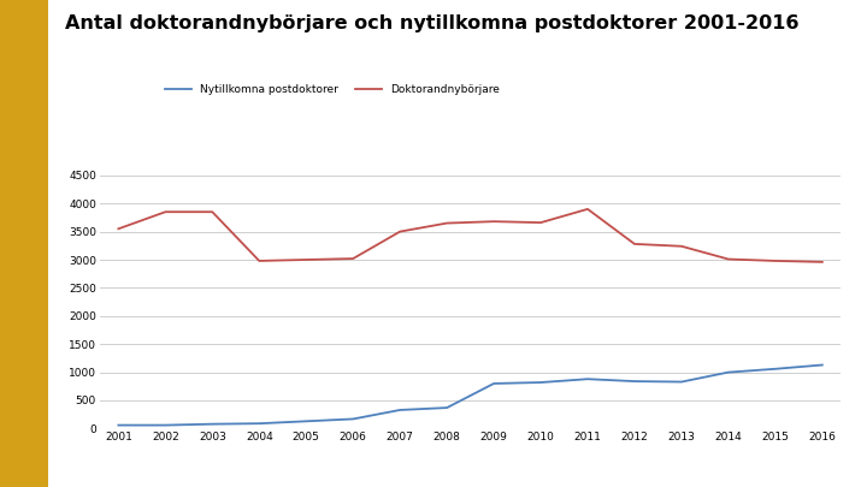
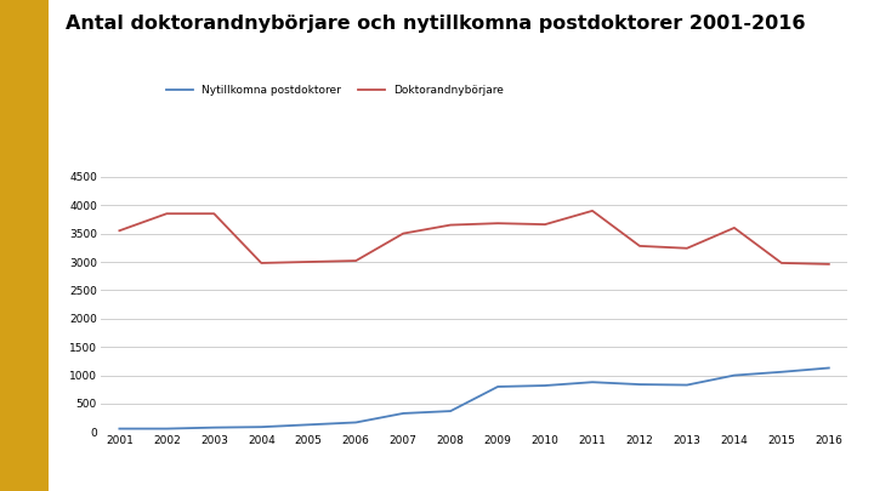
Doktorandnybörjare/2014: 3010 -> 3600
